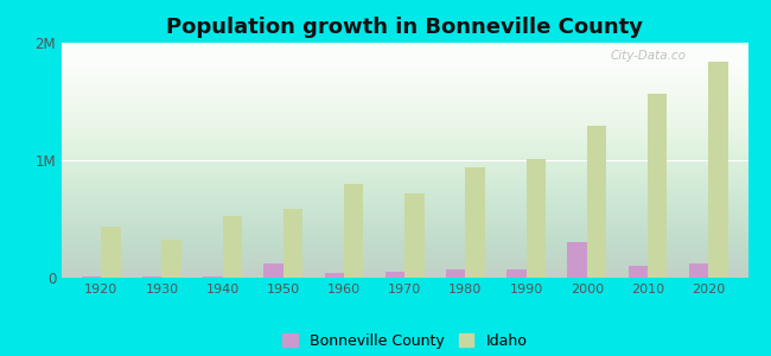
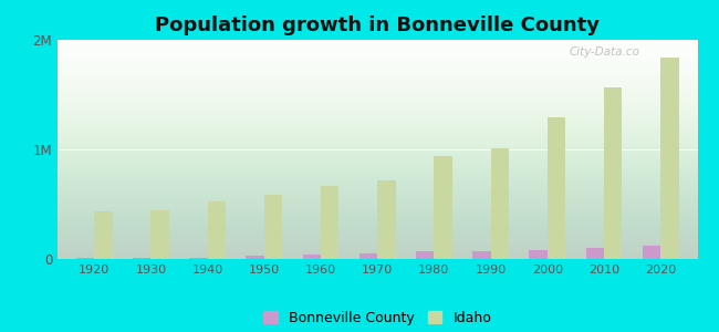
Idaho/1930: 0.32M -> 0.45M
Bonneville County/1950: 0.12M -> 0.03M
Idaho/1960: 0.80M -> 0.67M
Bonneville County/2000: 0.30M -> 0.08M
